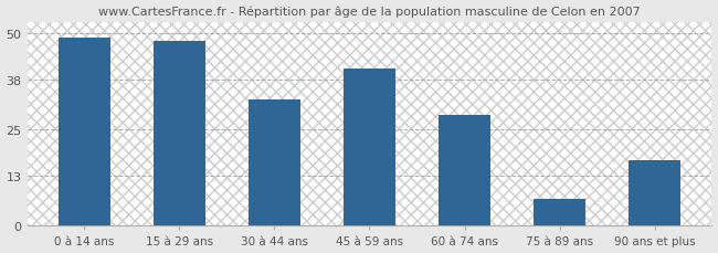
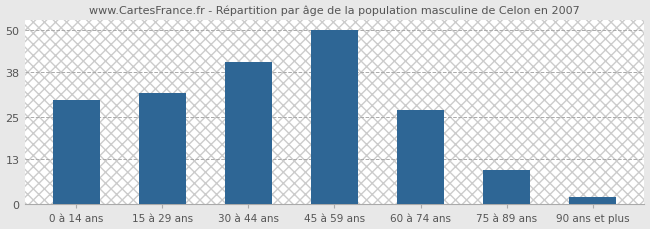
0 à 14 ans: 49 -> 30
15 à 29 ans: 48 -> 32
30 à 44 ans: 33 -> 41
45 à 59 ans: 41 -> 50
60 à 74 ans: 29 -> 27
75 à 89 ans: 7 -> 10
90 ans et plus: 17 -> 2
